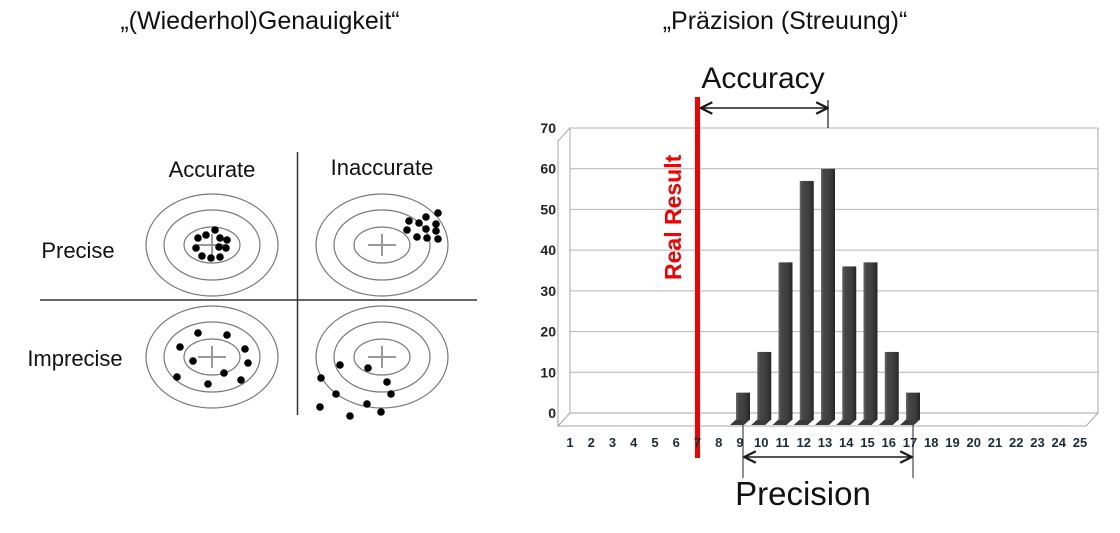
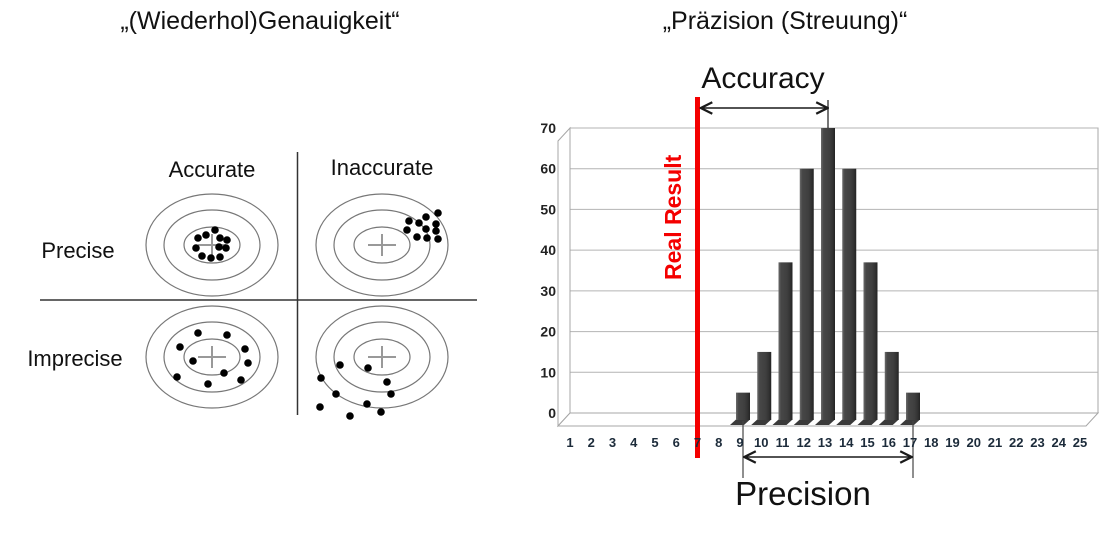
12: 57 -> 60
13: 60 -> 70
14: 36 -> 60
